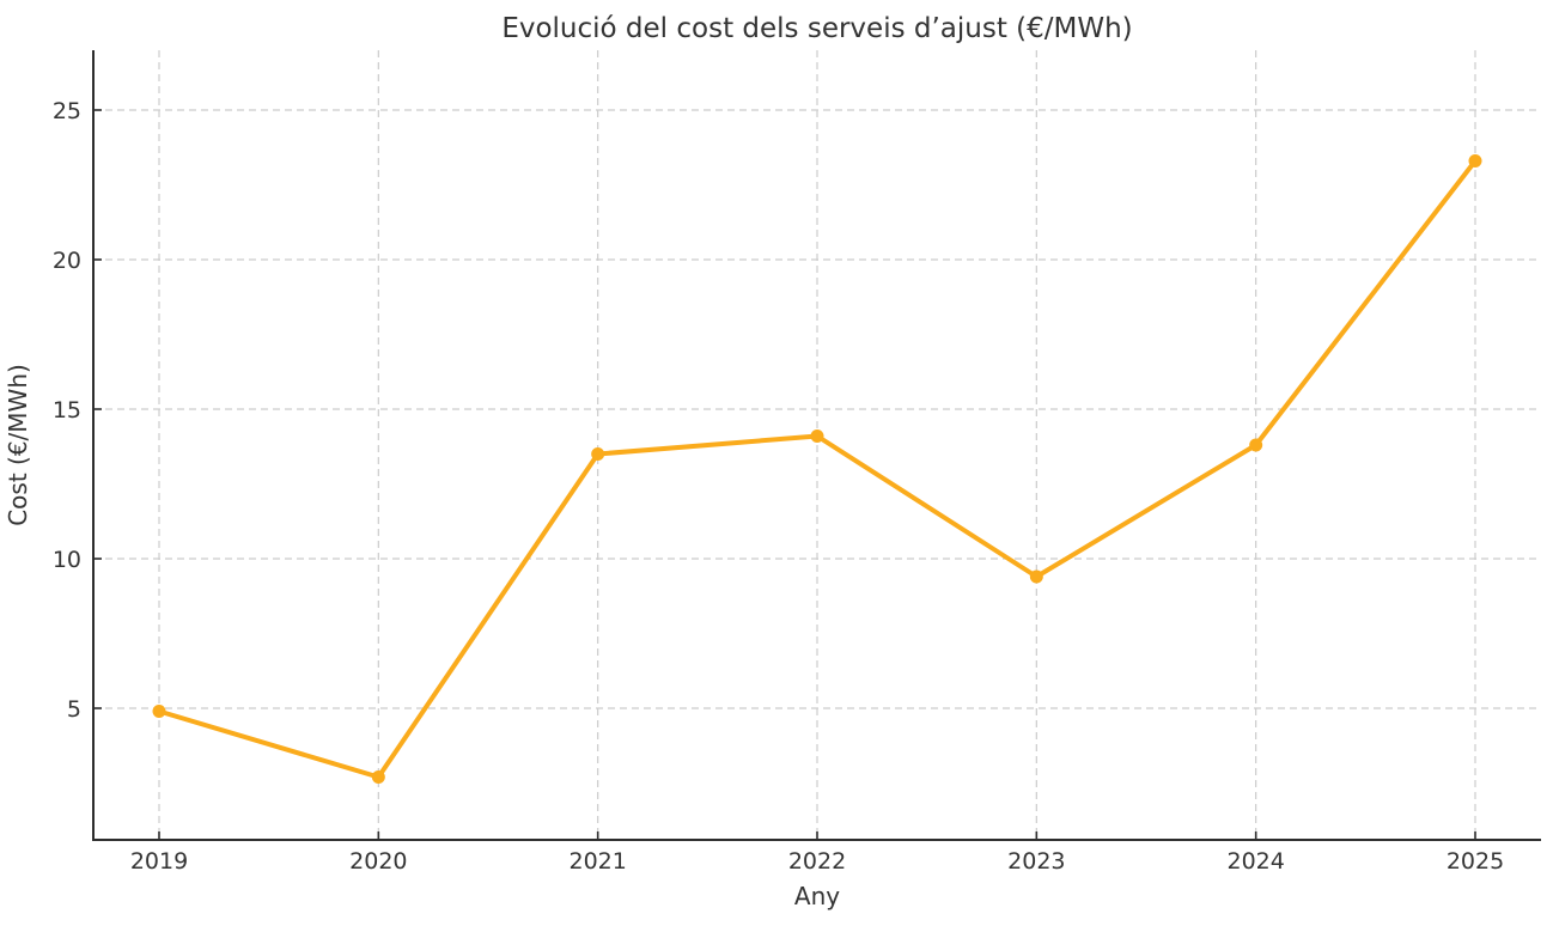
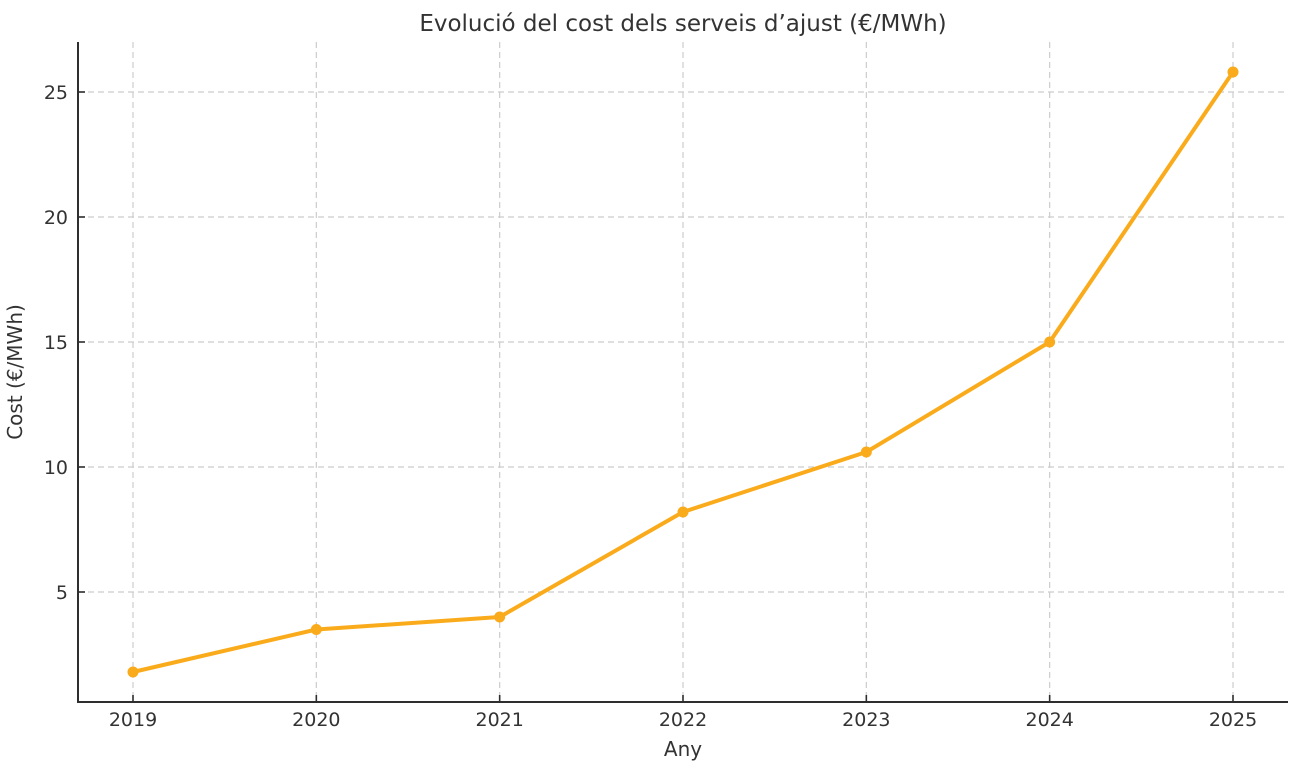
2019: 4.9 -> 1.8
2020: 2.7 -> 3.5
2021: 13.5 -> 4.0
2022: 14.1 -> 8.2
2023: 9.4 -> 10.6
2024: 13.8 -> 15.0
2025: 23.3 -> 25.8
